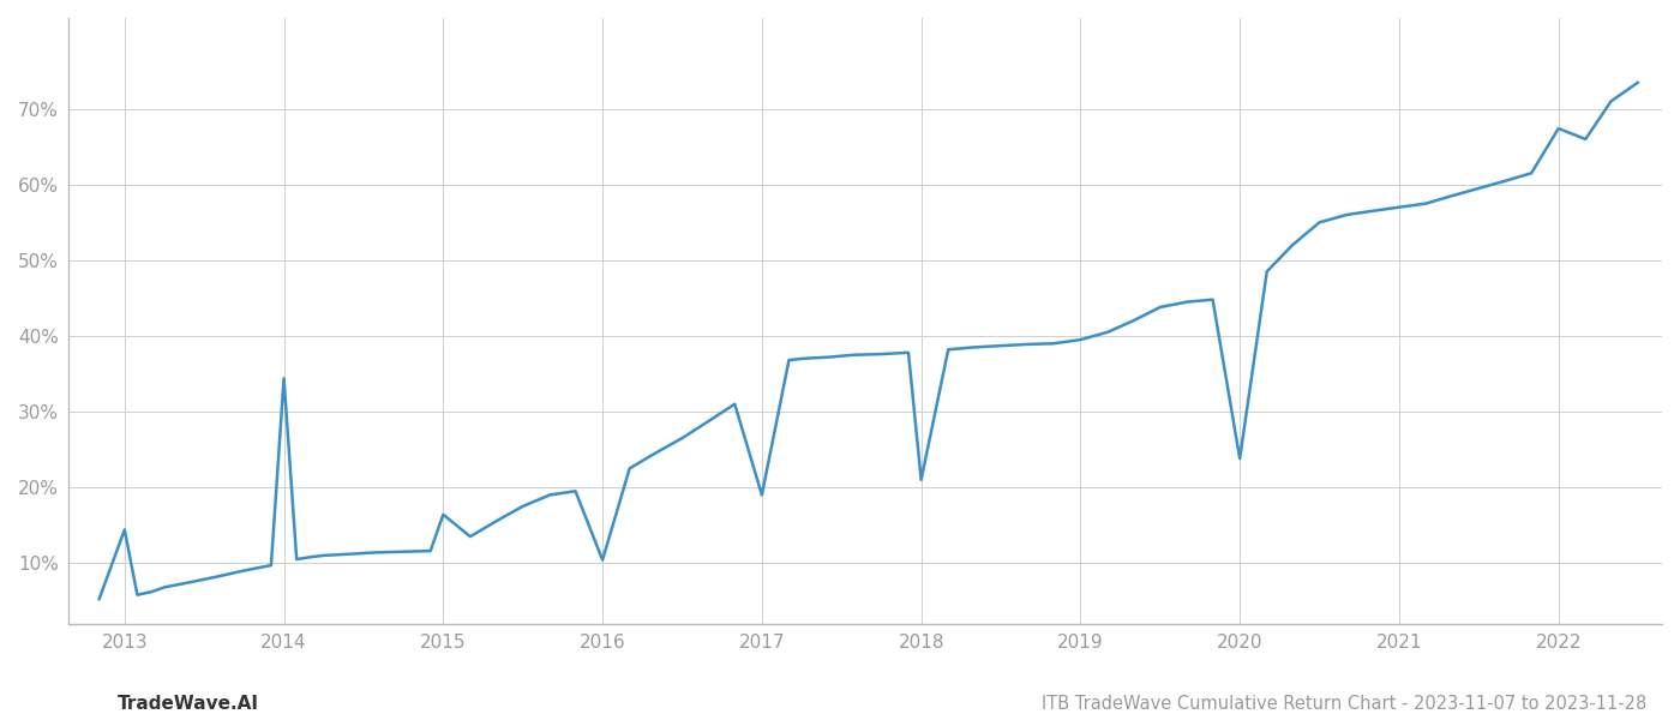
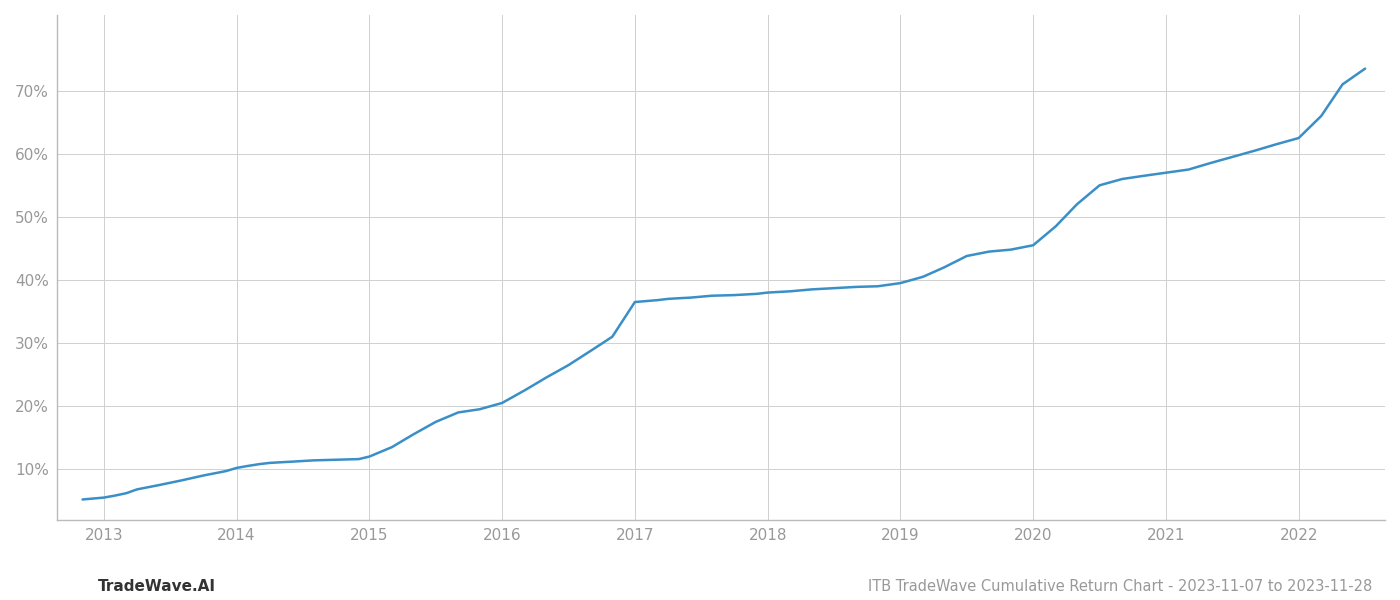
2013: 14.4% -> 5.5%
2014: 34.4% -> 10.2%
2015: 16.4% -> 12.0%
2016: 10.4% -> 20.5%
2017: 19.0% -> 36.5%
2018: 21.0% -> 38.0%
2020: 23.8% -> 45.5%
2022: 67.4% -> 62.5%
